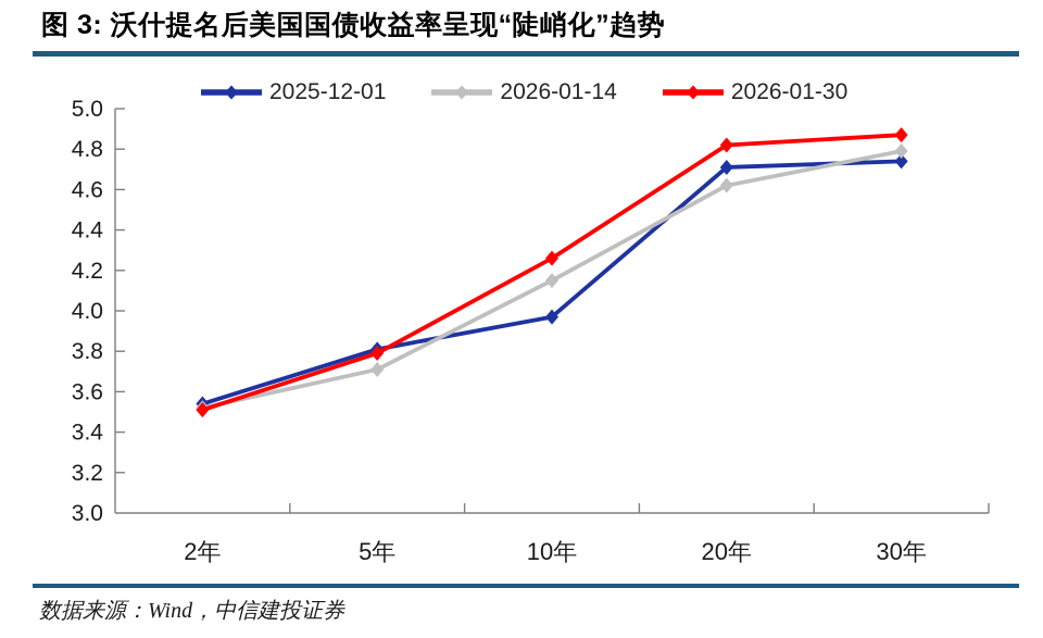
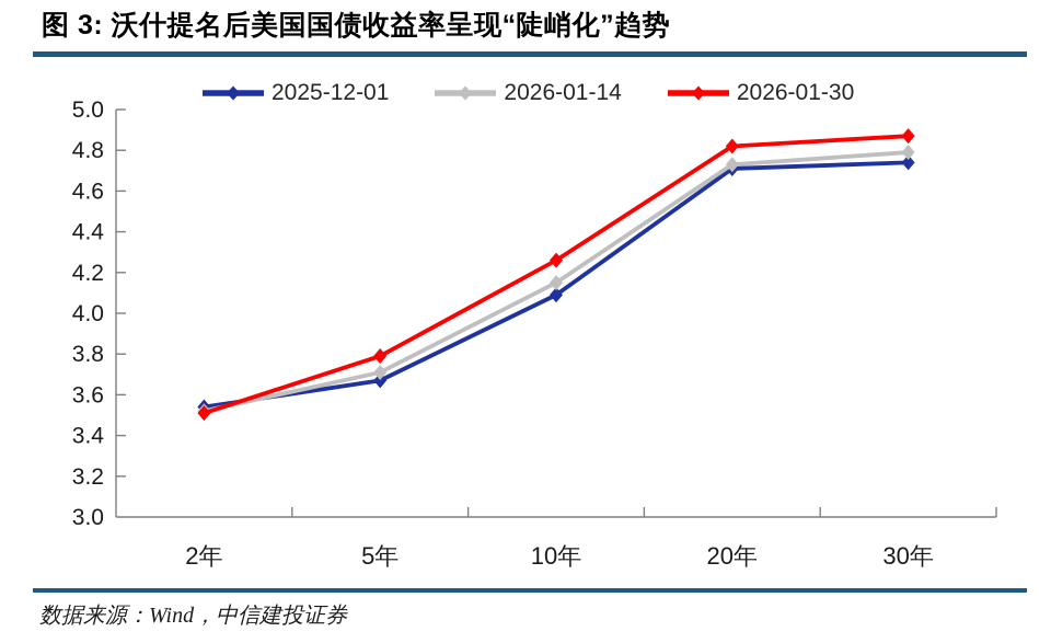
2025-12-01/5年: 3.81 -> 3.67
2025-12-01/10年: 3.97 -> 4.09
2026-01-14/20年: 4.62 -> 4.73
